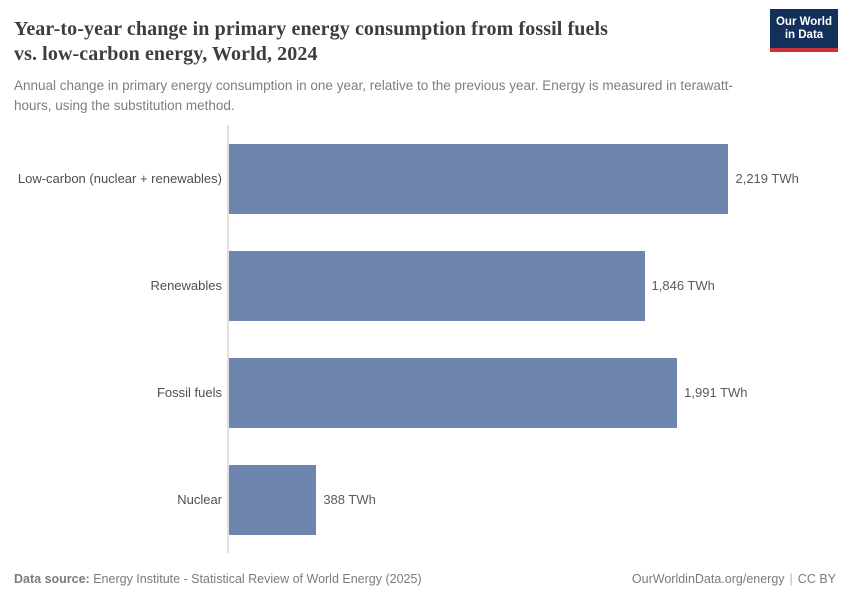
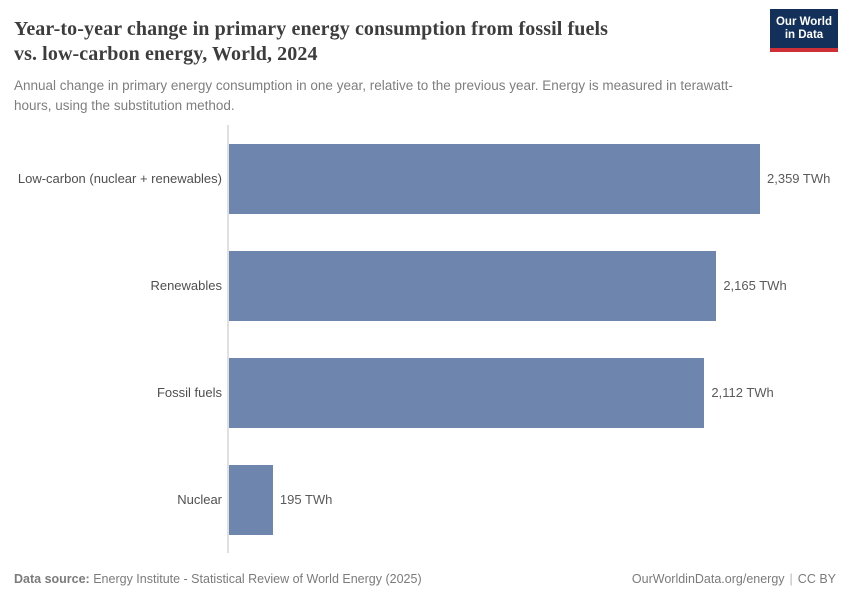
Low-carbon (nuclear + renewables): 2,219 -> 2,359
Renewables: 1,846 -> 2,165
Fossil fuels: 1,991 -> 2,112
Nuclear: 388 -> 195
